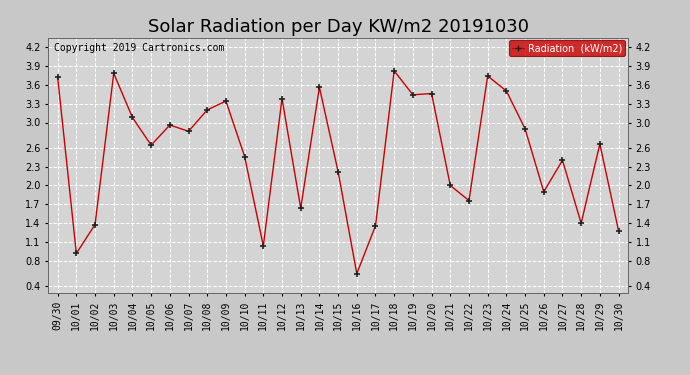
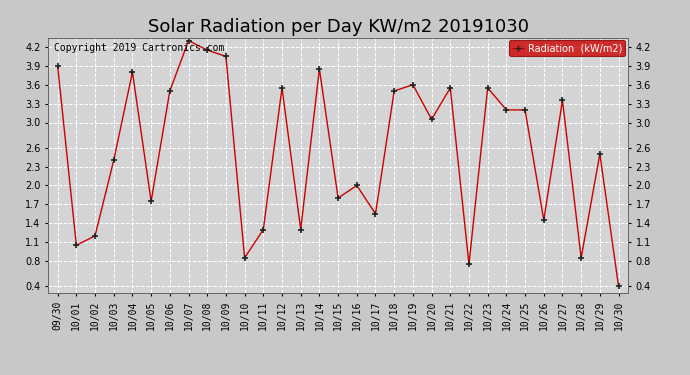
09/30: 3.72 -> 3.90
10/01: 0.92 -> 1.05
10/02: 1.38 -> 1.20
10/03: 3.78 -> 2.40
10/04: 3.08 -> 3.80
10/05: 2.64 -> 1.75
10/06: 2.96 -> 3.50
10/07: 2.86 -> 4.30
10/08: 3.20 -> 4.15
10/09: 3.34 -> 4.05
10/10: 2.46 -> 0.85
10/11: 1.04 -> 1.30
10/12: 3.38 -> 3.55
10/13: 1.64 -> 1.30
10/14: 3.56 -> 3.85
10/15: 2.22 -> 1.80
10/16: 0.60 -> 2.00
10/17: 1.36 -> 1.55
10/18: 3.82 -> 3.50
10/19: 3.44 -> 3.60
10/20: 3.46 -> 3.05
10/21: 2.00 -> 3.55
10/22: 1.76 -> 0.75
10/23: 3.74 -> 3.55
10/24: 3.50 -> 3.20
10/25: 2.90 -> 3.20
10/26: 1.90 -> 1.45
10/27: 2.40 -> 3.35
10/28: 1.40 -> 0.85
10/29: 2.66 -> 2.50
10/30: 1.28 -> 0.40
